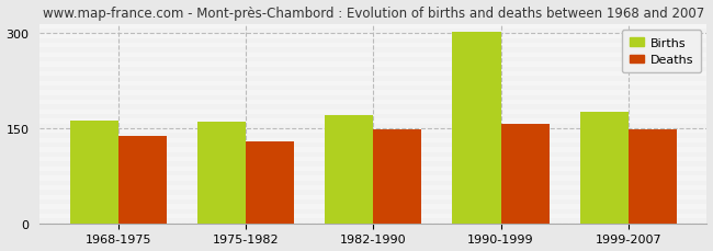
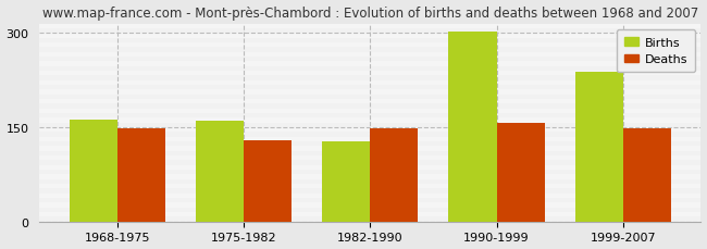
Deaths/1968-1975: 137 -> 148
Births/1982-1990: 170 -> 128
Births/1999-2007: 176 -> 238
